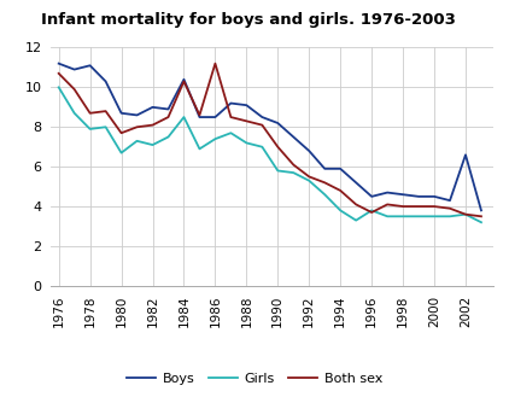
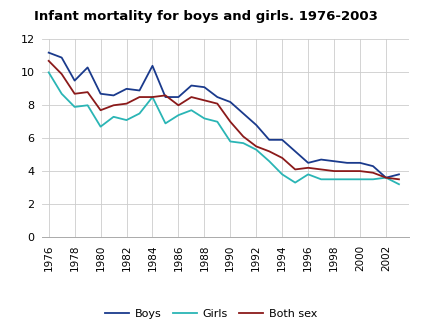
Boys/1978: 11.1 -> 9.5
Both sex/1984: 10.3 -> 8.5
Both sex/1986: 11.2 -> 8.0
Both sex/1996: 3.7 -> 4.2
Boys/2002: 6.6 -> 3.6
